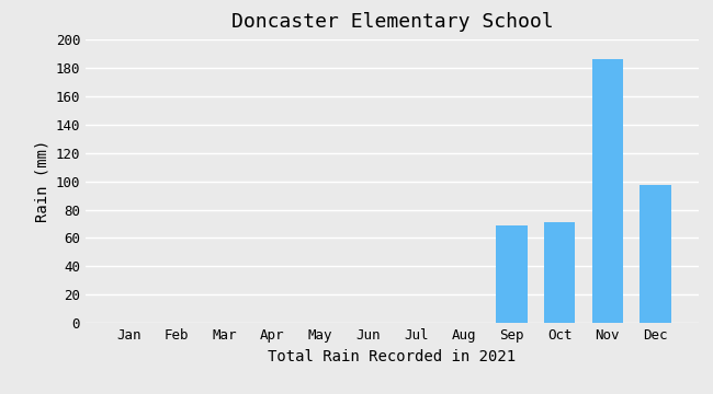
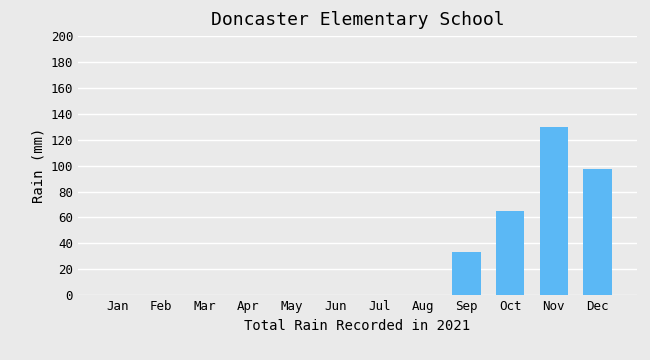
Sep: 69 -> 33
Oct: 71 -> 65
Nov: 186 -> 130
